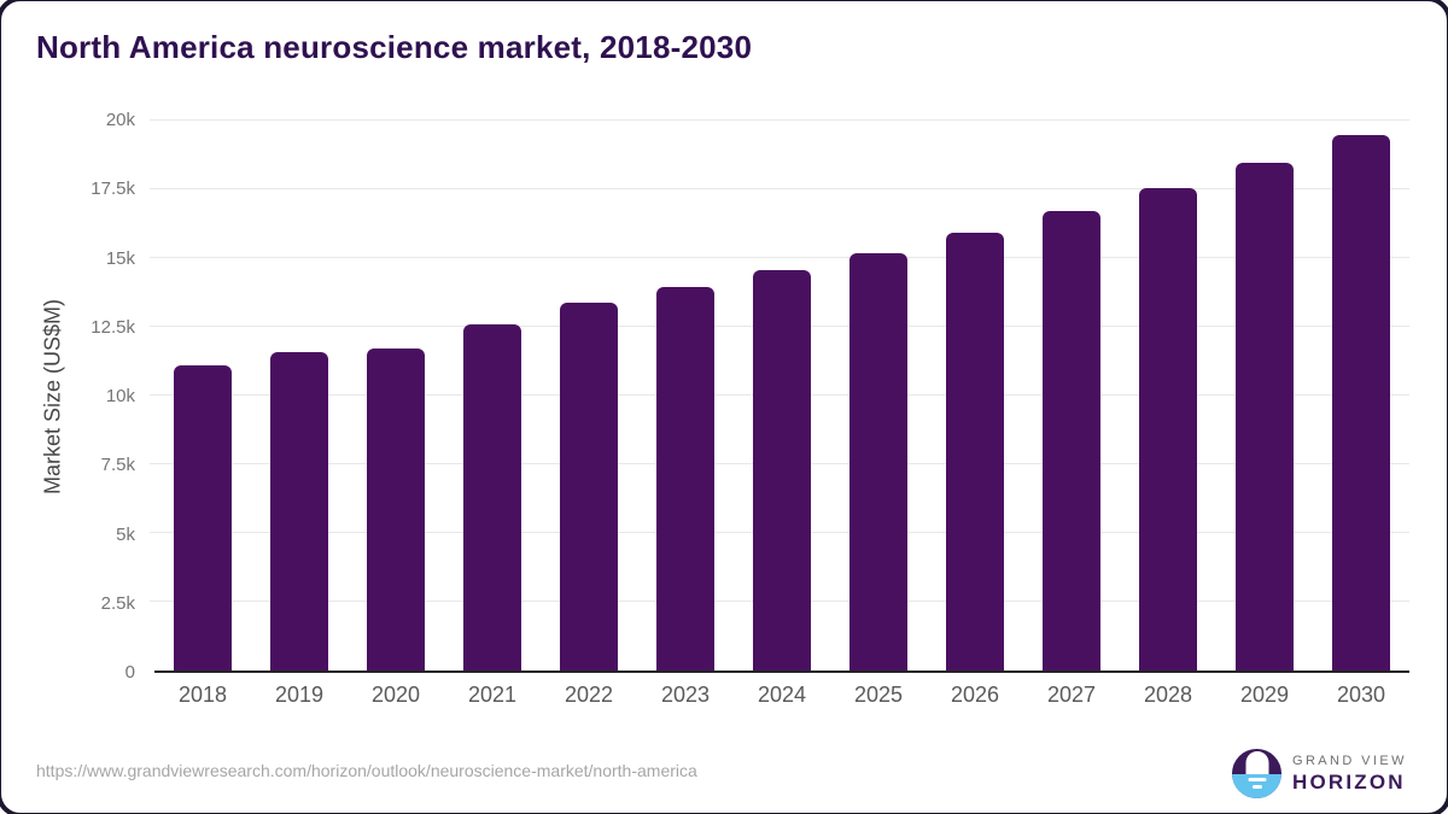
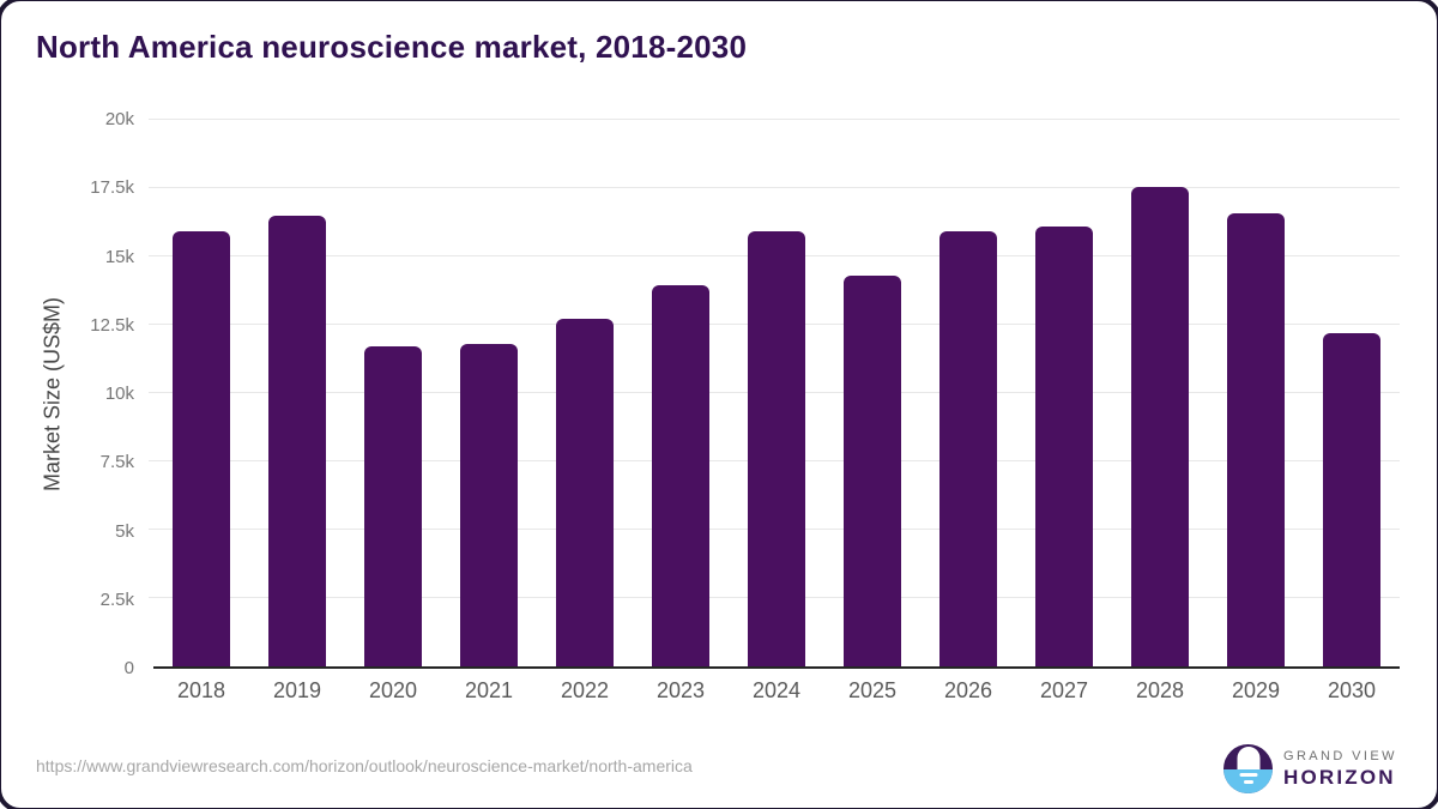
2018: 11.1k -> 15.9k
2019: 11.6k -> 16.5k
2021: 12.6k -> 11.8k
2022: 13.4k -> 12.7k
2024: 14.6k -> 15.9k
2025: 15.2k -> 14.3k
2027: 16.7k -> 16.1k
2029: 18.5k -> 16.6k
2030: 19.5k -> 12.2k
